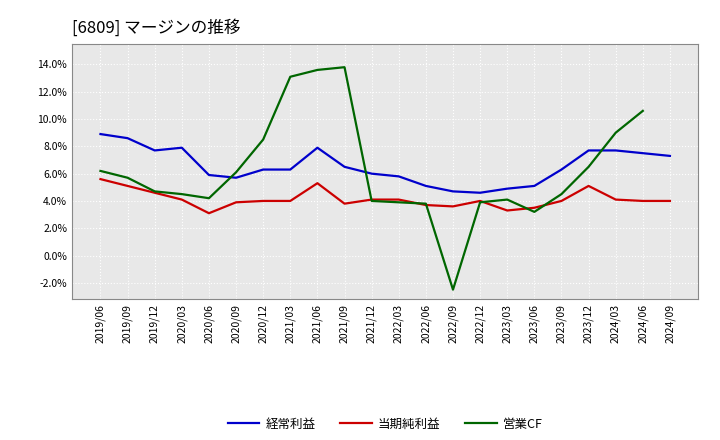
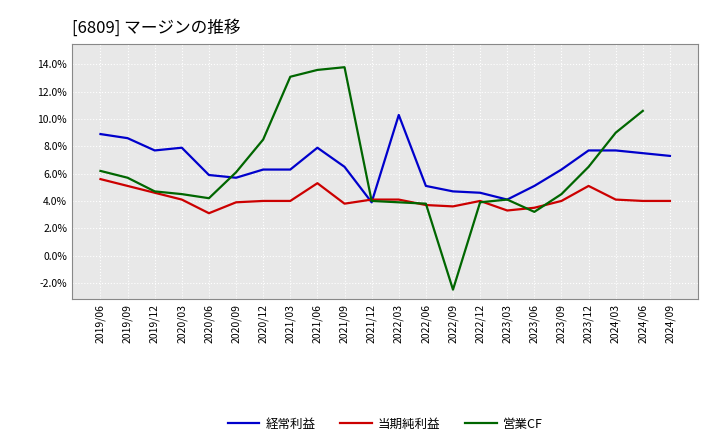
経常利益/2021/12: 6.0% -> 3.9%
経常利益/2022/03: 5.8% -> 10.3%
経常利益/2023/03: 4.9% -> 4.1%
